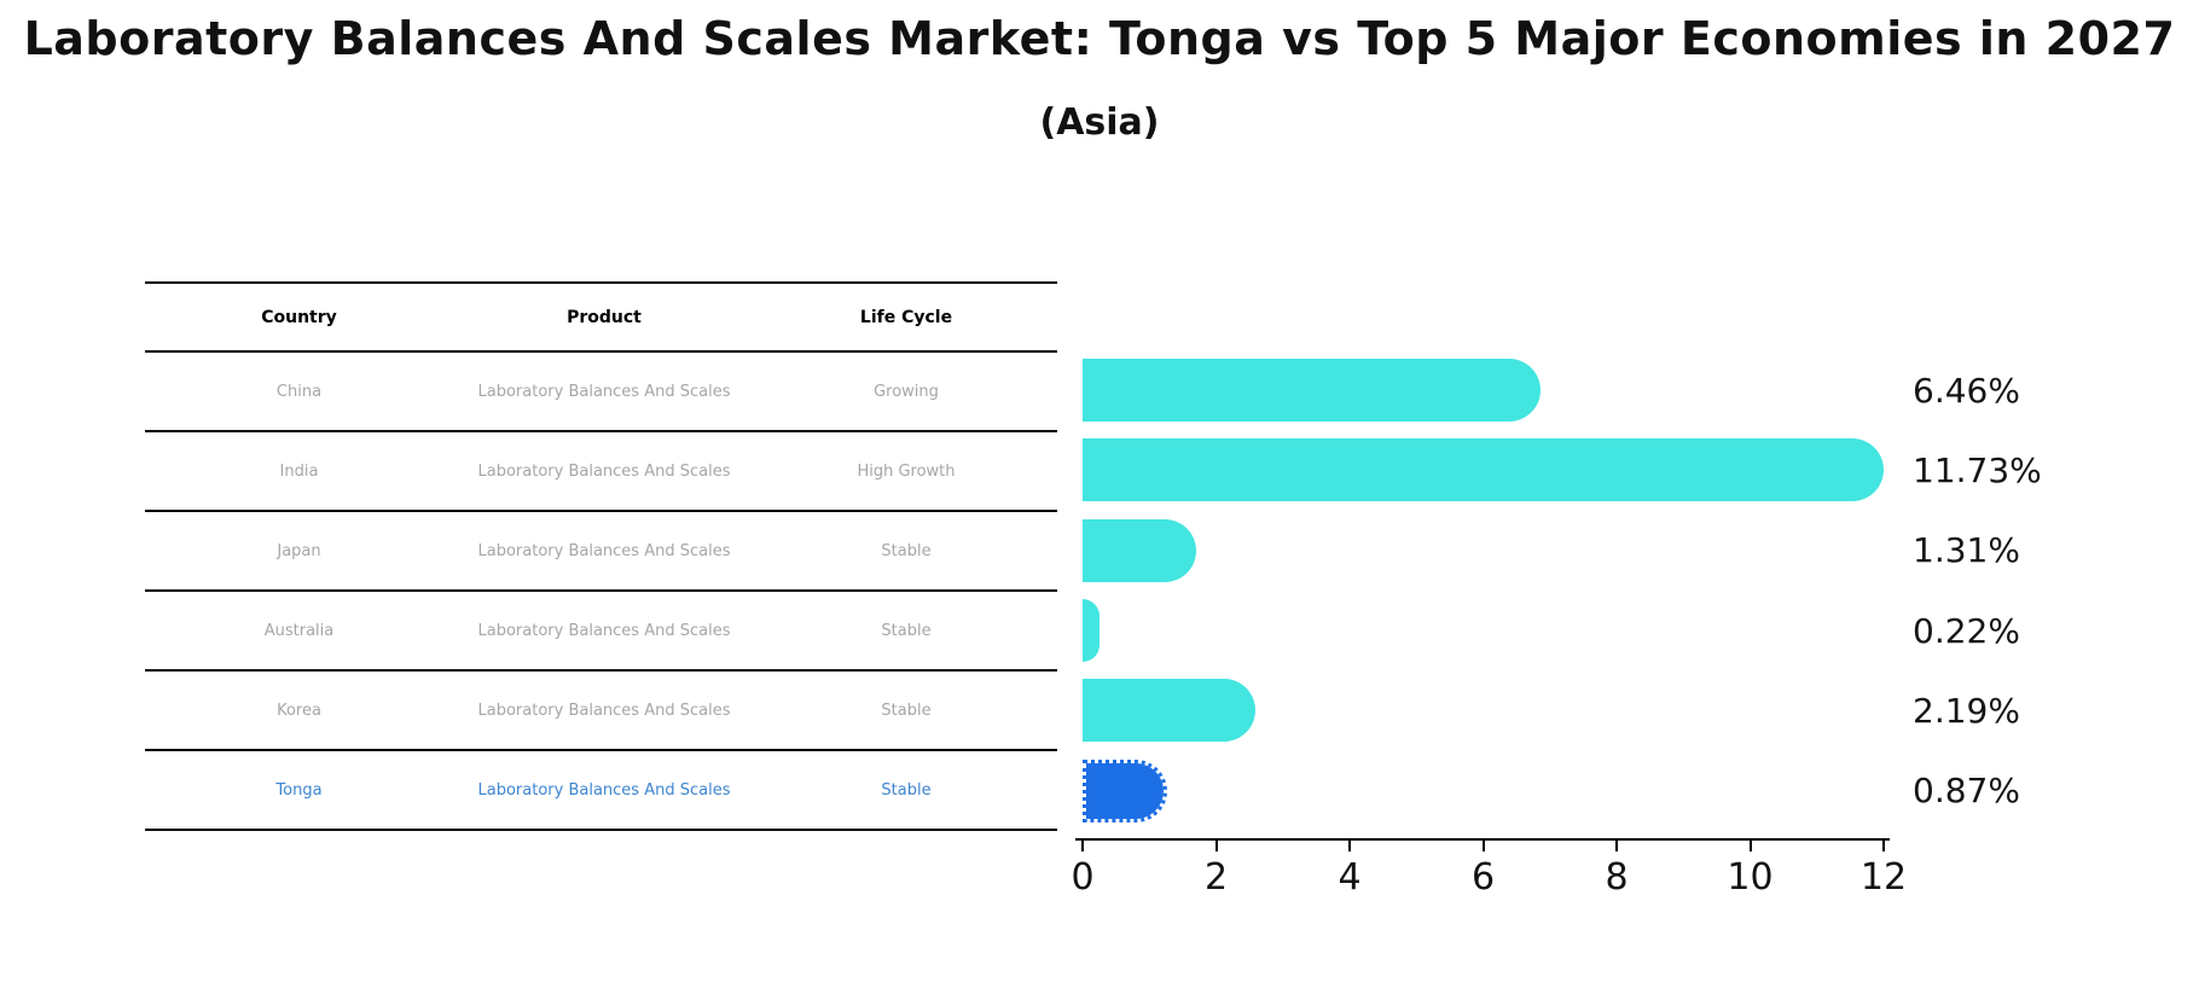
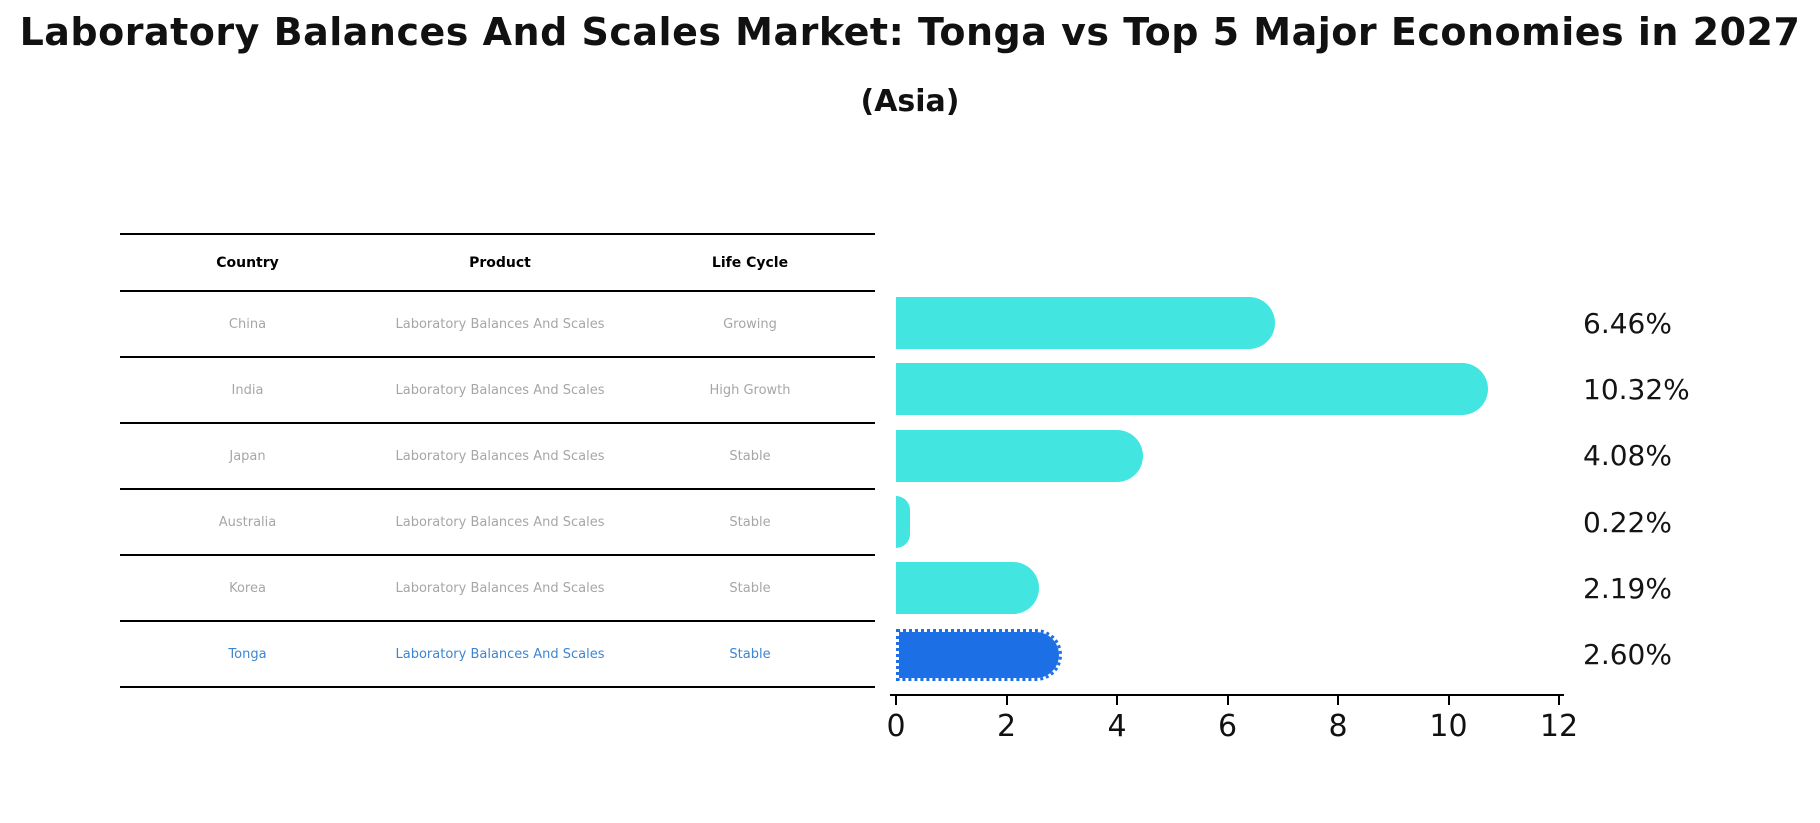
India: 11.73% -> 10.32%
Japan: 1.31% -> 4.08%
Tonga: 0.87% -> 2.60%
